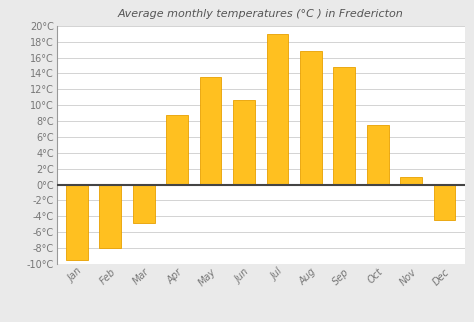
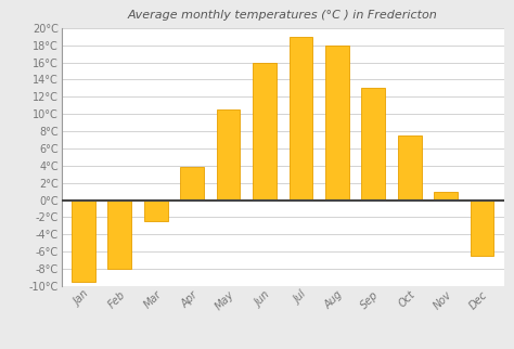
Mar: -4.8°C -> -2.5°C
Apr: 8.8°C -> 3.8°C
May: 13.6°C -> 10.5°C
Jun: 10.6°C -> 16.0°C
Aug: 16.8°C -> 18.0°C
Sep: 14.8°C -> 13.0°C
Dec: -4.4°C -> -6.5°C
